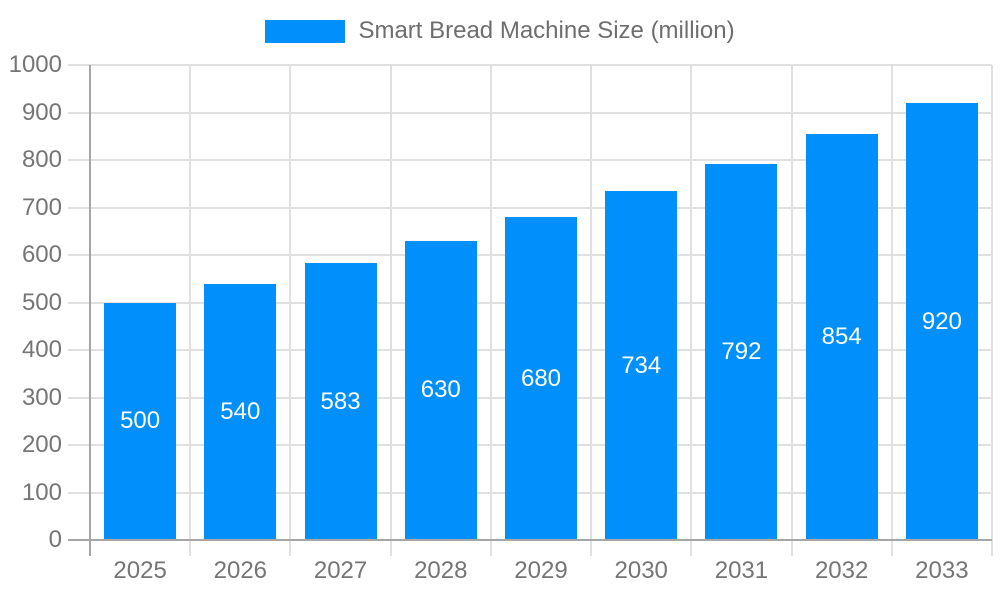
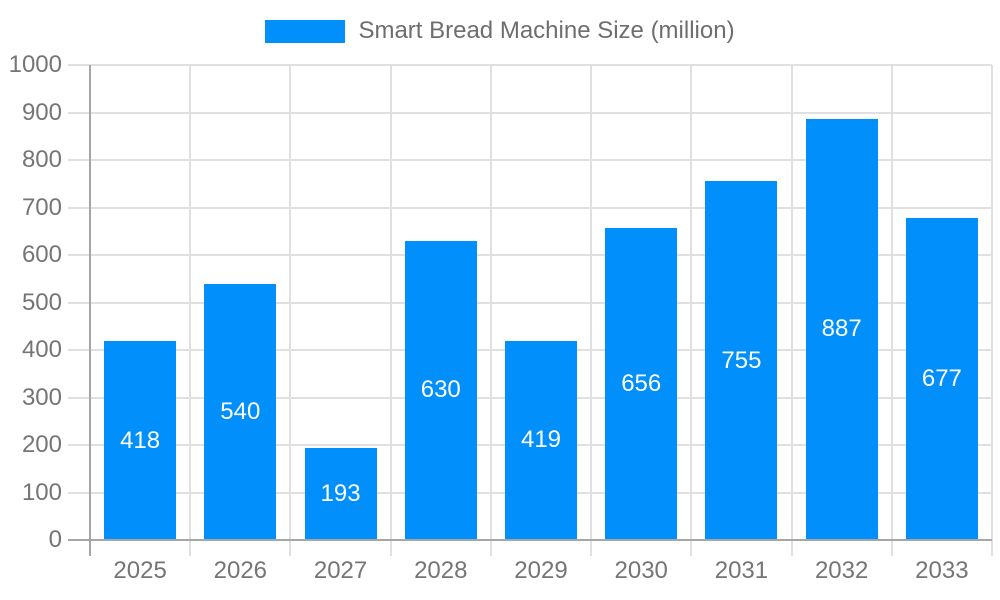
2025: 500 -> 418
2027: 583 -> 193
2029: 680 -> 419
2030: 734 -> 656
2031: 792 -> 755
2032: 854 -> 887
2033: 920 -> 677
